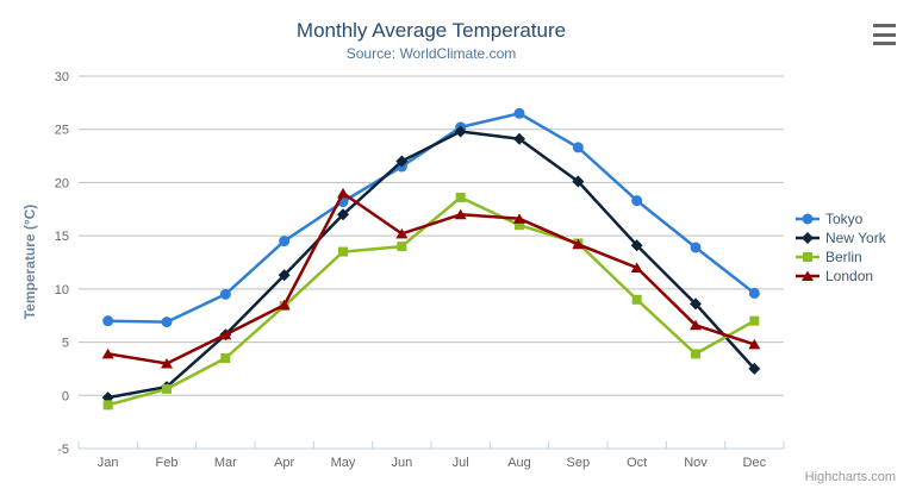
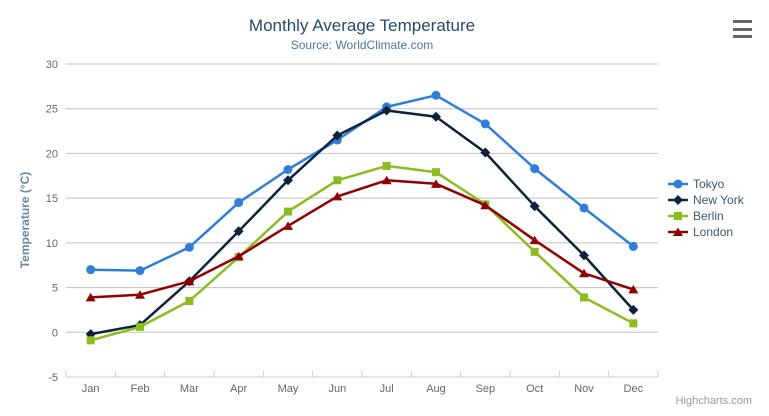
London/Feb: 3 -> 4
London/May: 19 -> 12
Berlin/Jun: 14 -> 17
Berlin/Aug: 16 -> 18
London/Oct: 12 -> 10
Berlin/Dec: 7 -> 1
